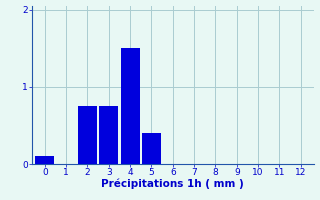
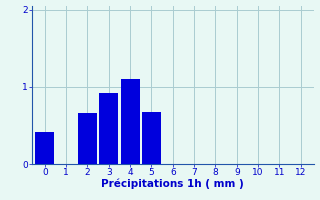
0: 0.10 -> 0.42
2: 0.75 -> 0.66
3: 0.75 -> 0.92
4: 1.50 -> 1.10
5: 0.40 -> 0.68
